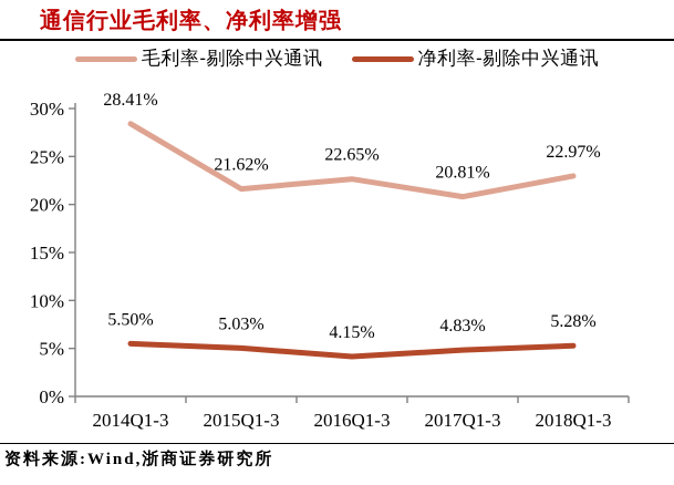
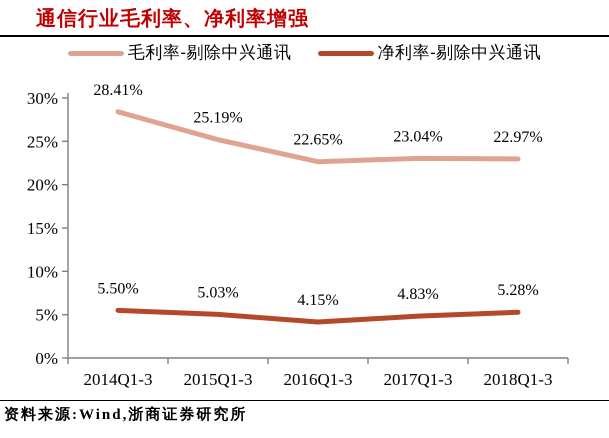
毛利率-剔除中兴通讯/2015Q1-3: 21.62% -> 25.19%
毛利率-剔除中兴通讯/2017Q1-3: 20.81% -> 23.04%
